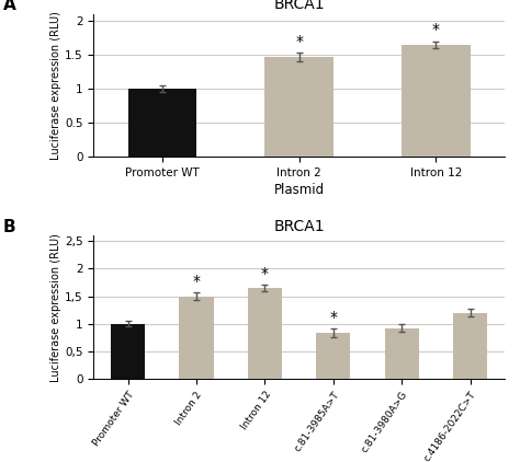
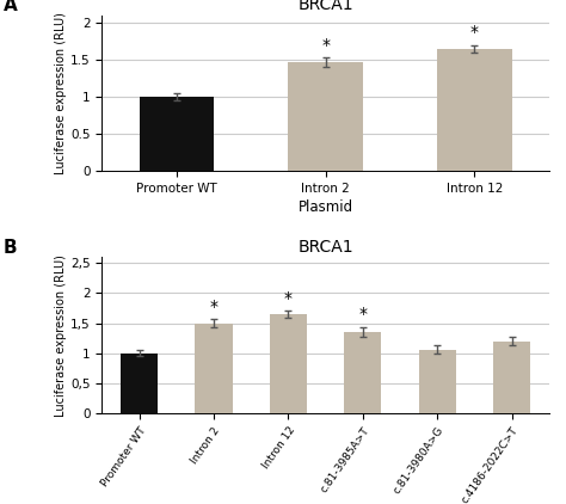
c.81-3985A>T: 0,84 -> 1,36
c.81-3980A>G: 0,92 -> 1,06
